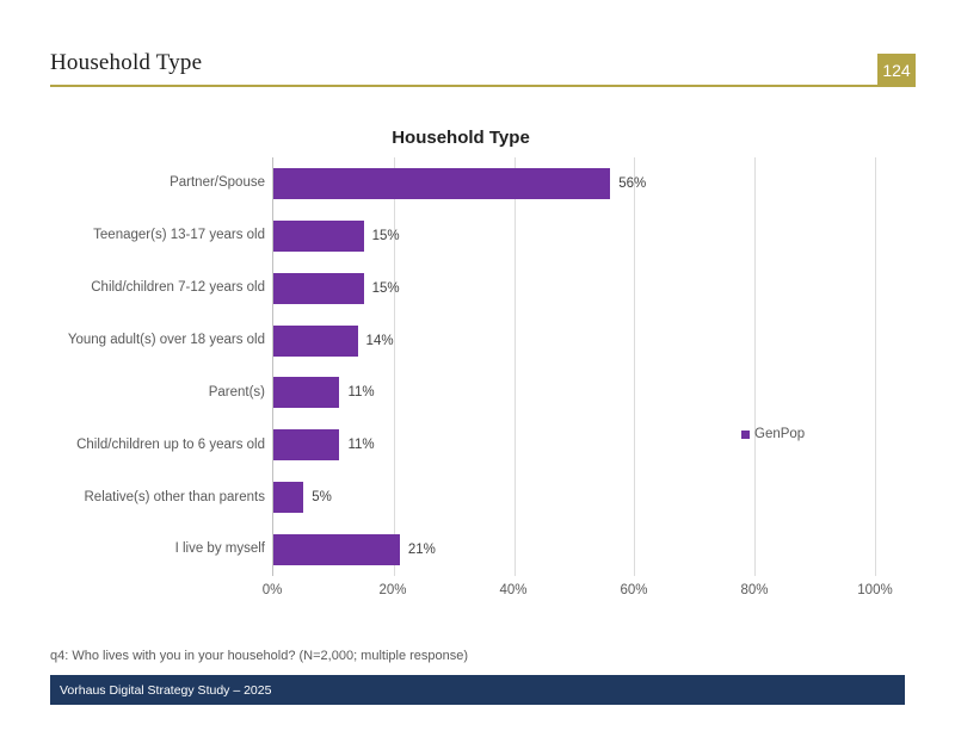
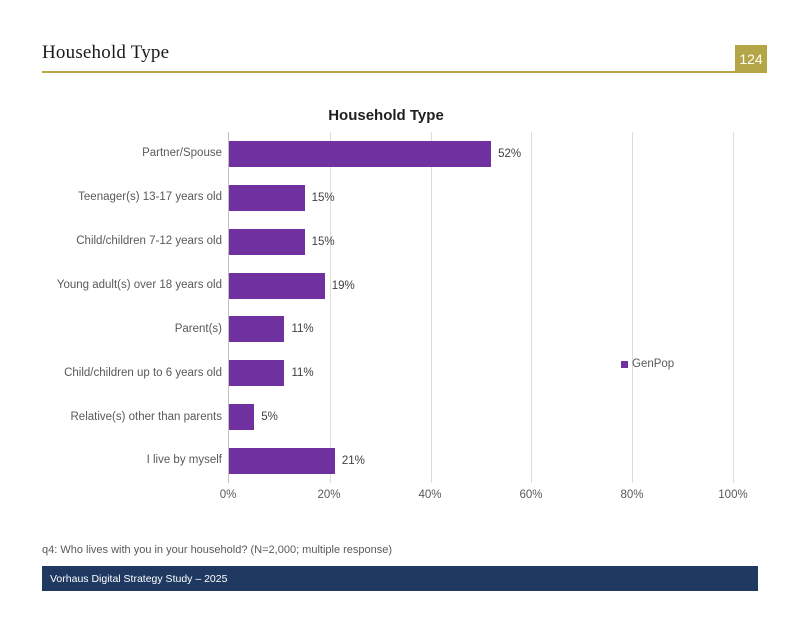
Partner/Spouse: 56% -> 52%
Young adult(s) over 18 years old: 14% -> 19%
